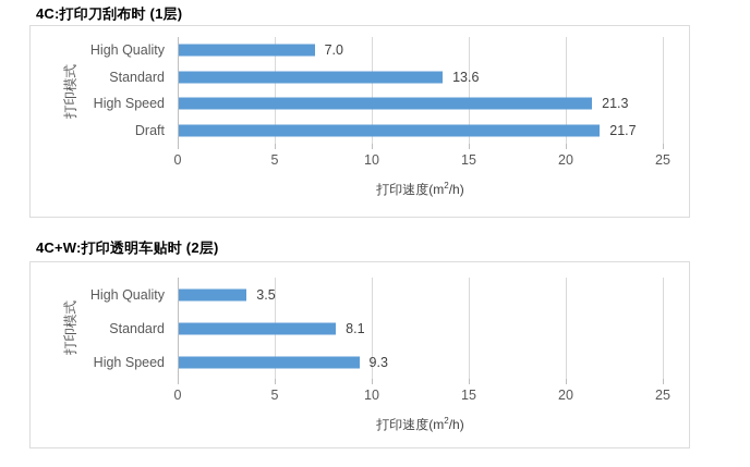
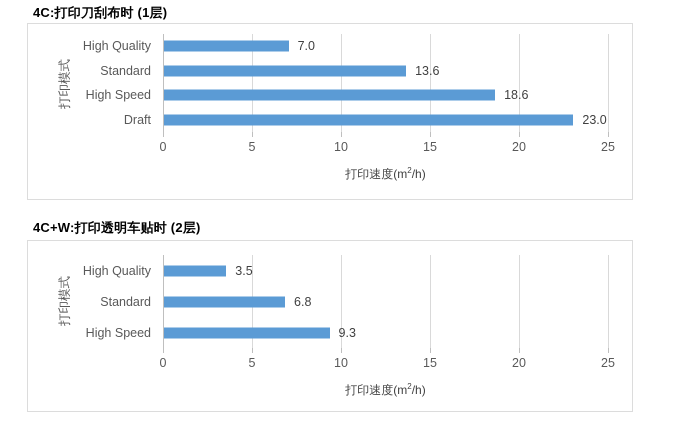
4C:打印刀刮布时 (1层)/High Speed: 21.3 -> 18.6
4C:打印刀刮布时 (1层)/Draft: 21.7 -> 23.0
4C+W:打印透明车贴时 (2层)/Standard: 8.1 -> 6.8
